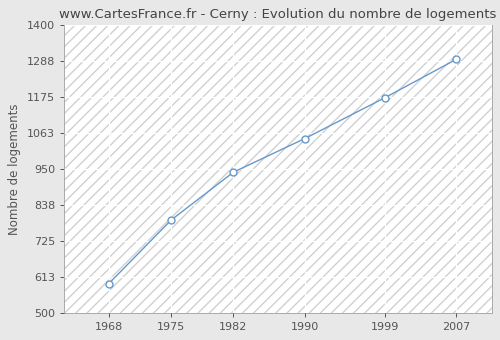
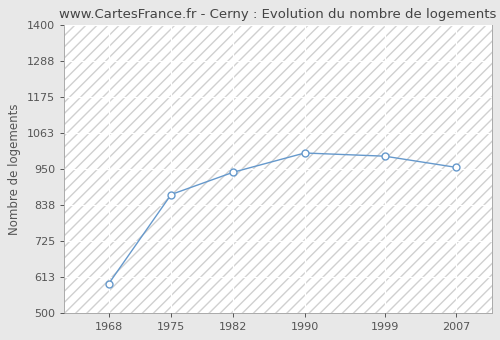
1975: 790 -> 870
1990: 1045 -> 1000
1999: 1173 -> 990
2007: 1293 -> 955
